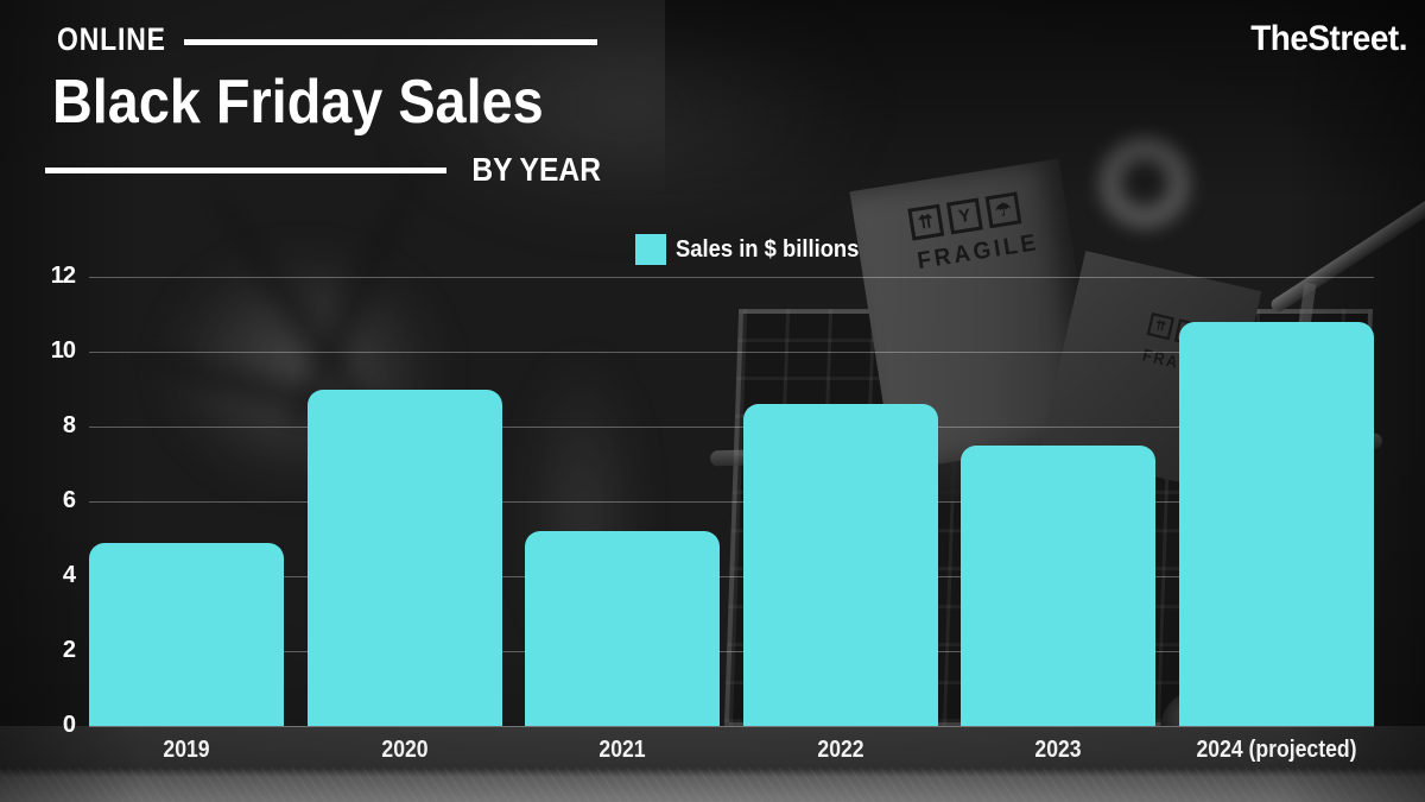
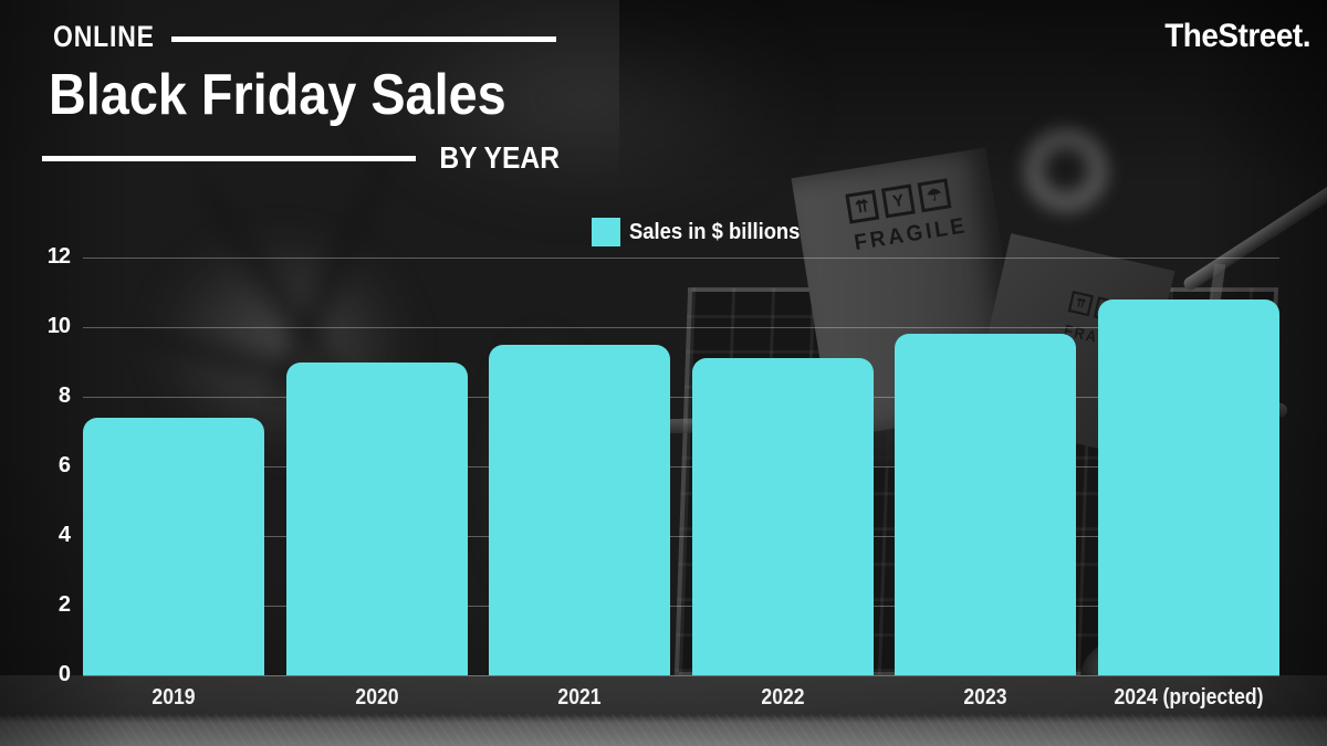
2019: 4.9 -> 7.4
2021: 5.2 -> 9.5
2022: 8.6 -> 9.1
2023: 7.5 -> 9.8
